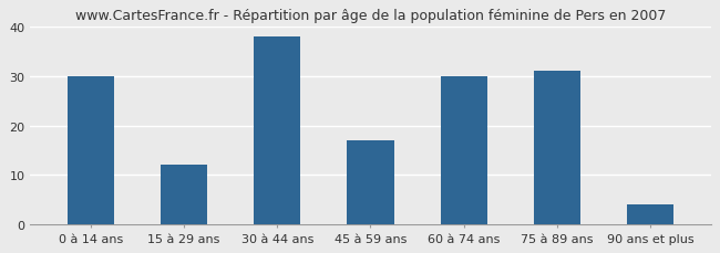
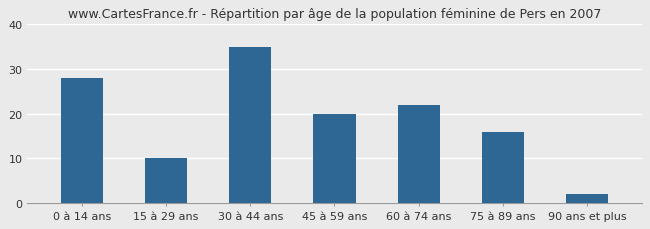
0 à 14 ans: 30 -> 28
15 à 29 ans: 12 -> 10
30 à 44 ans: 38 -> 35
45 à 59 ans: 17 -> 20
60 à 74 ans: 30 -> 22
75 à 89 ans: 31 -> 16
90 ans et plus: 4 -> 2
